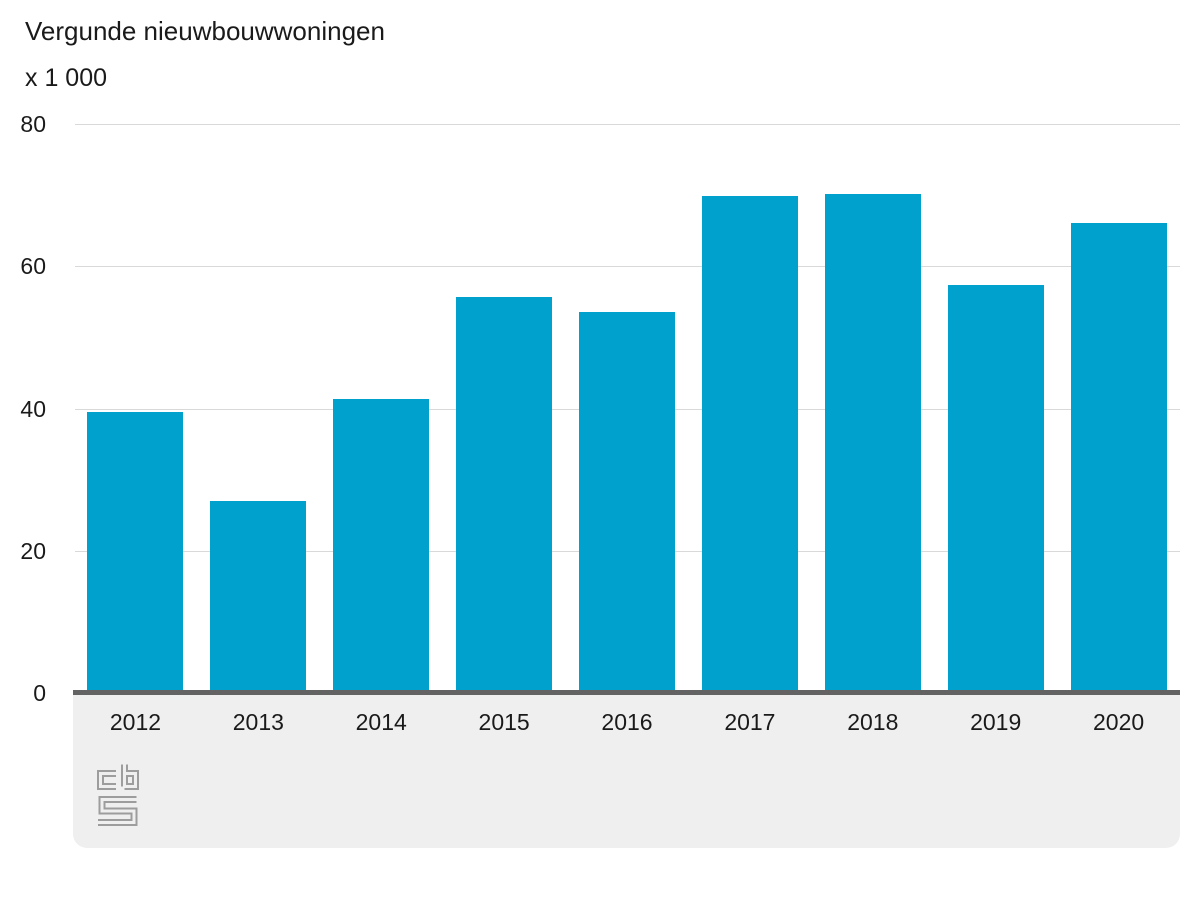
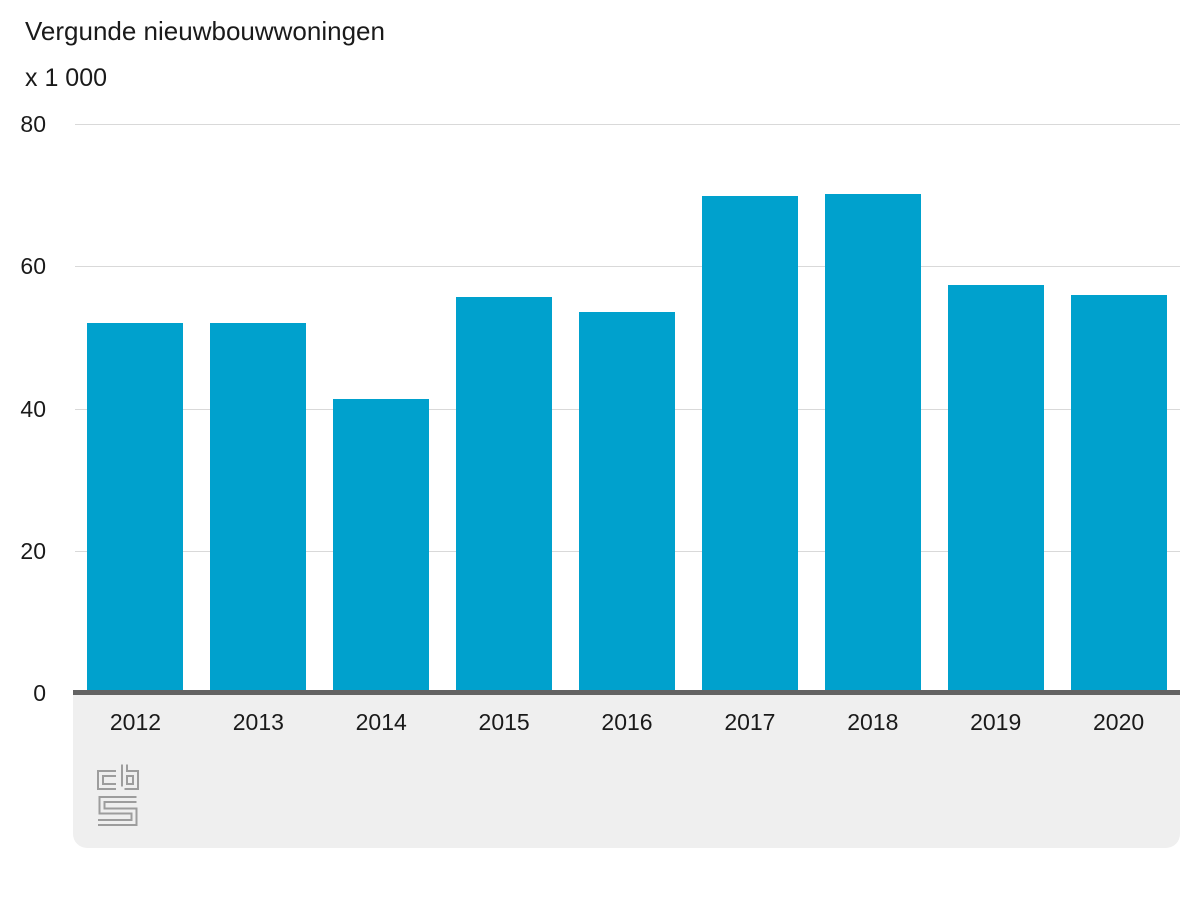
2012: 40 -> 52
2013: 27 -> 52
2020: 66 -> 56
